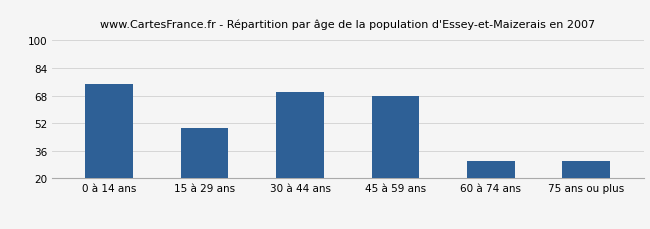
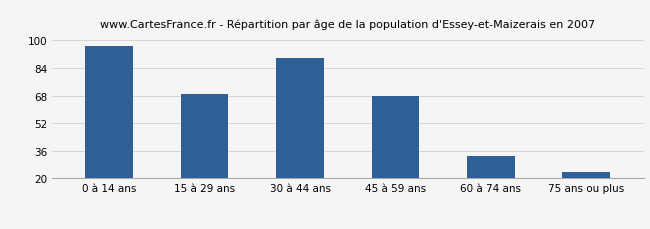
0 à 14 ans: 75 -> 97
15 à 29 ans: 49 -> 69
30 à 44 ans: 70 -> 90
60 à 74 ans: 30 -> 33
75 ans ou plus: 30 -> 24
